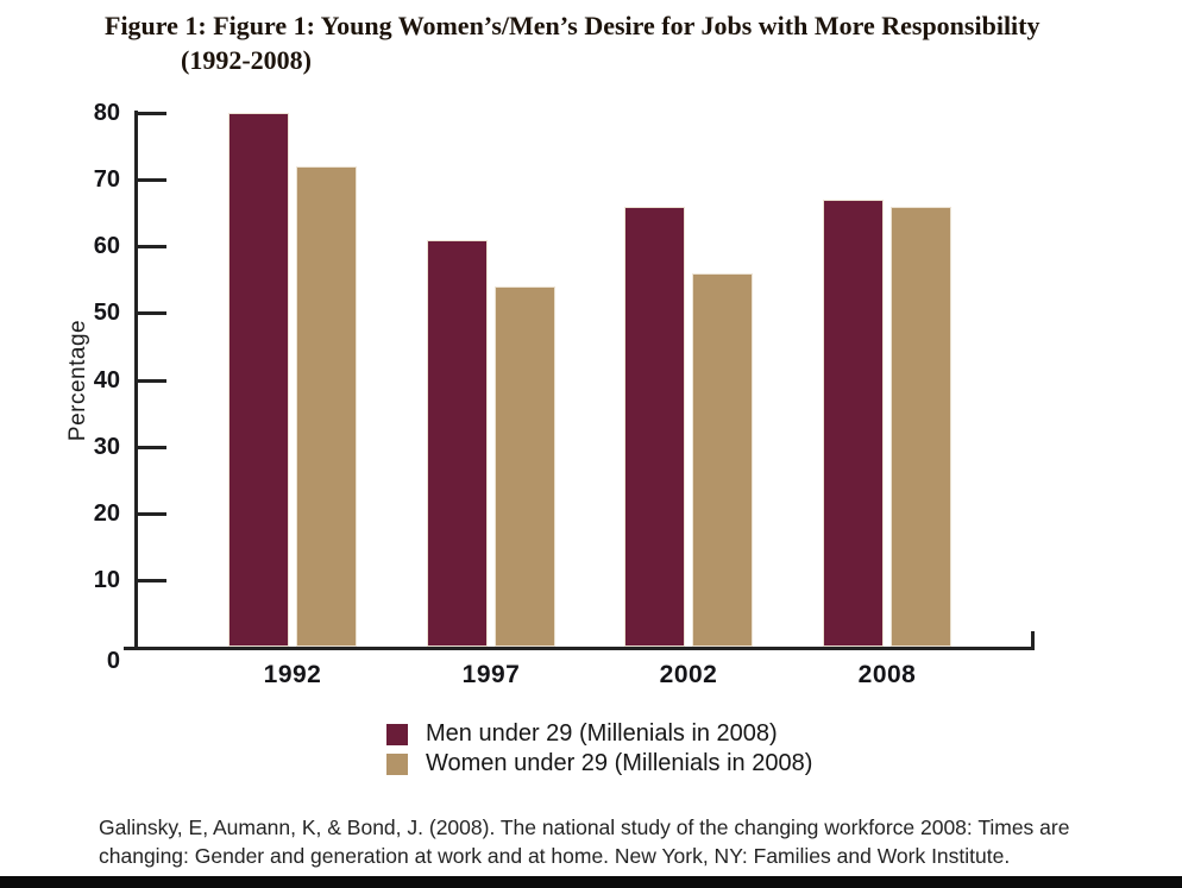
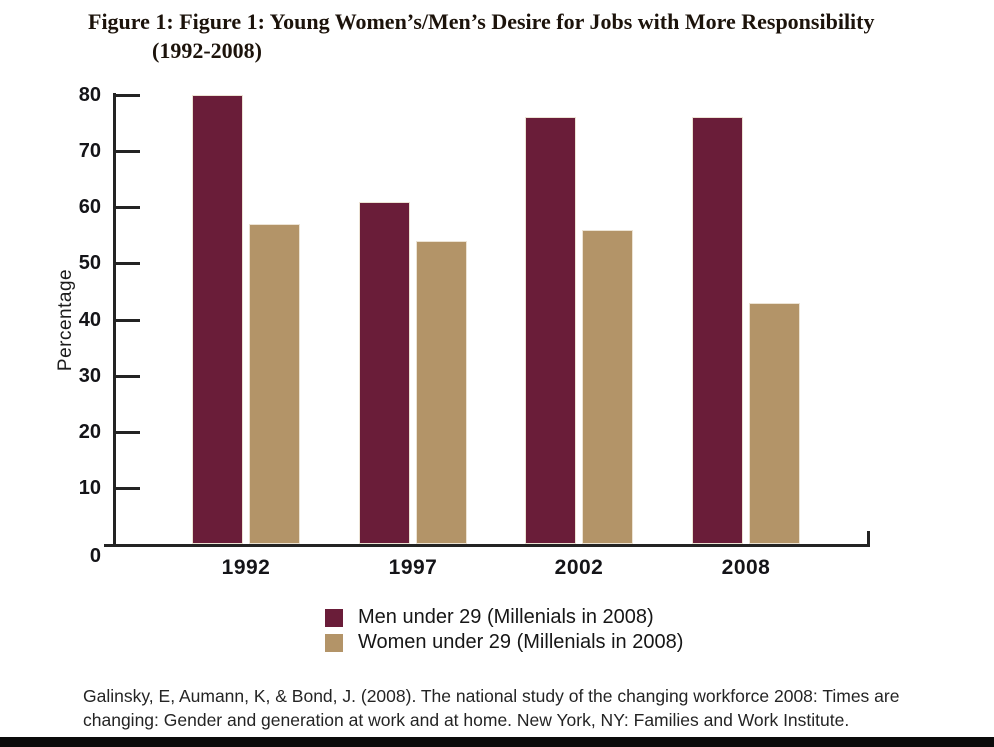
Women under 29 (Millenials in 2008)/1992: 72 -> 57
Men under 29 (Millenials in 2008)/2002: 66 -> 76
Men under 29 (Millenials in 2008)/2008: 67 -> 76
Women under 29 (Millenials in 2008)/2008: 66 -> 43
